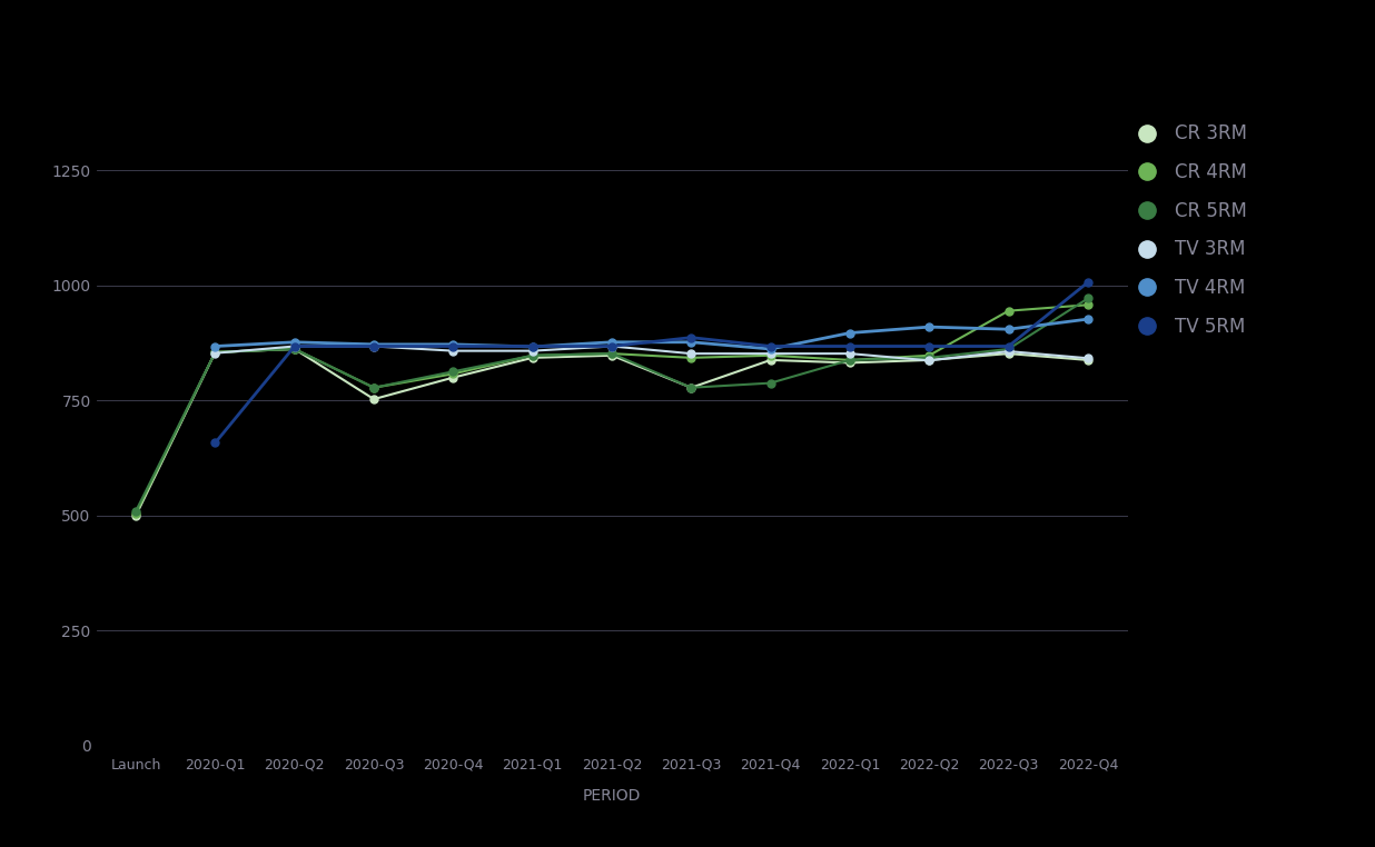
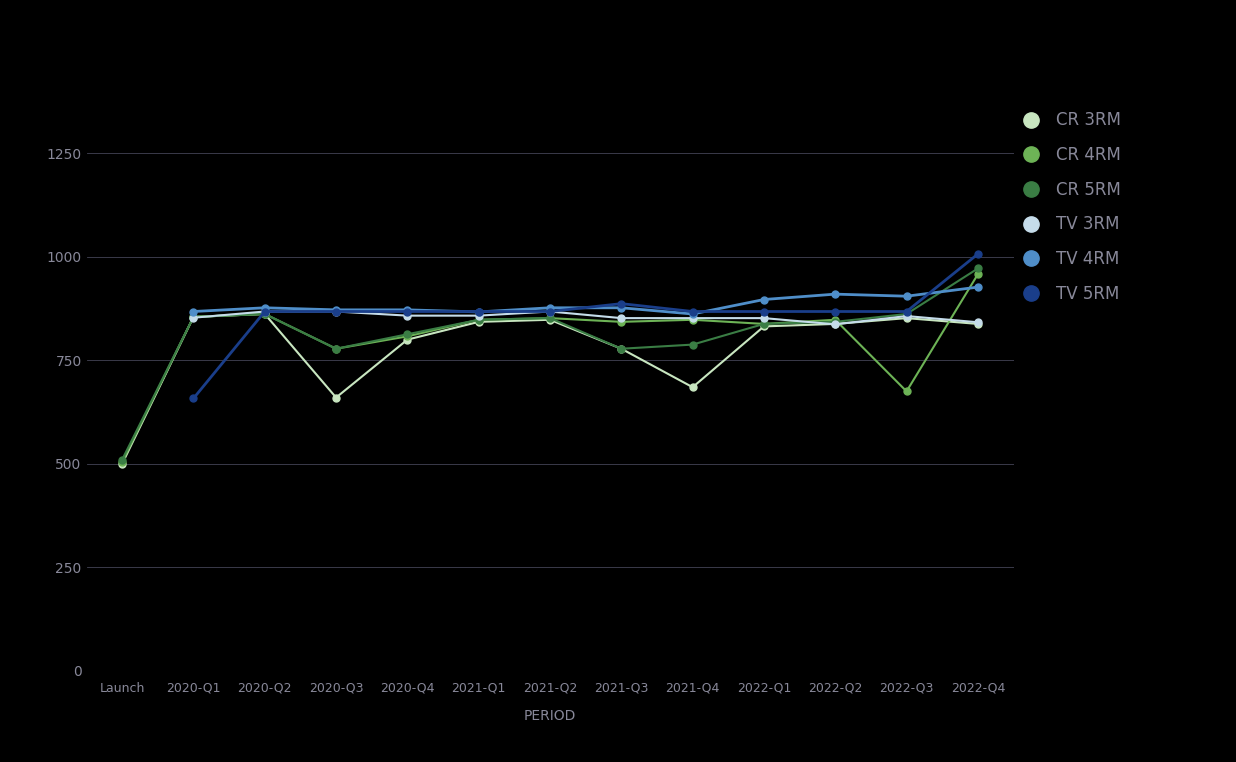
CR 3RM/2020-Q3: 753 -> 660
CR 3RM/2021-Q4: 838 -> 685
CR 4RM/2022-Q3: 945 -> 675
